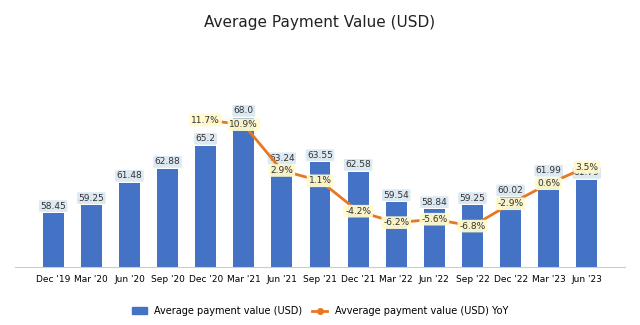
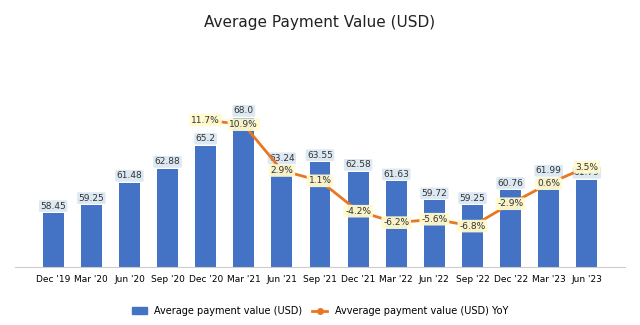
Average payment value (USD)/Mar '22: 59.54 -> 61.63
Average payment value (USD)/Jun '22: 58.84 -> 59.72
Average payment value (USD)/Dec '22: 60.02 -> 60.76
